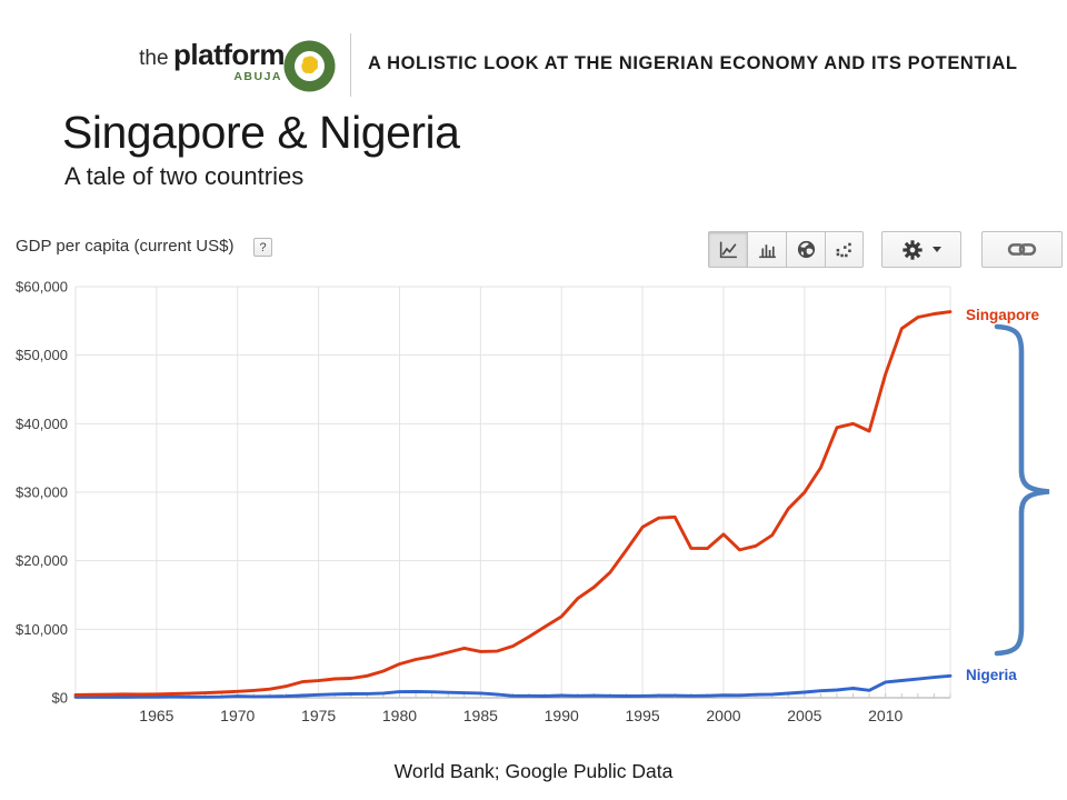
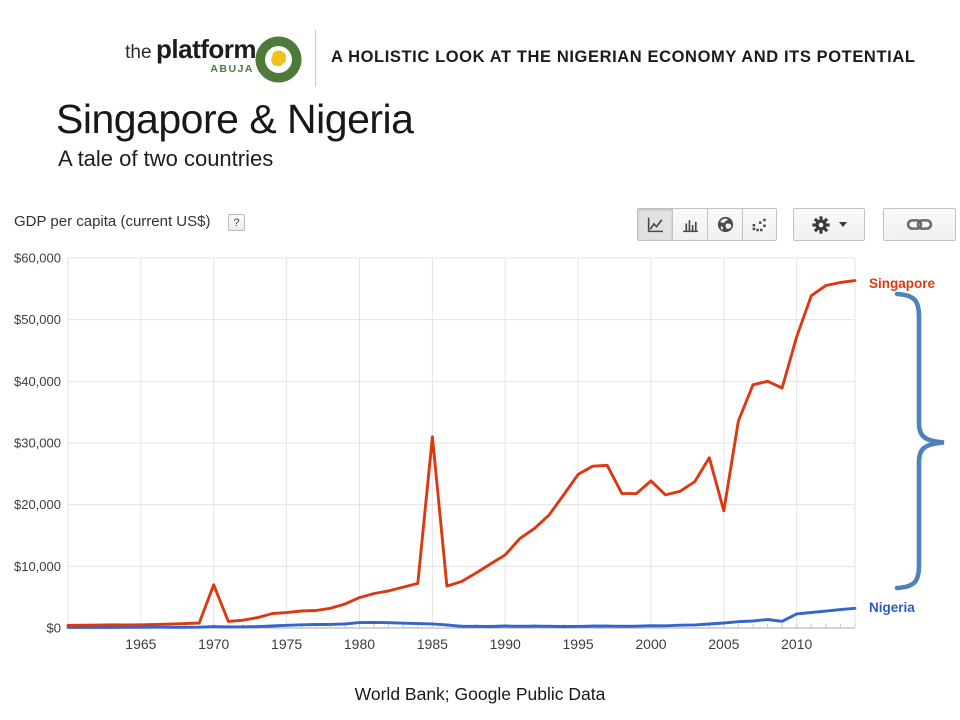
Singapore/1970: $1000 -> $7000
Singapore/1985: $7000 -> $31000
Singapore/2005: $30000 -> $19000
